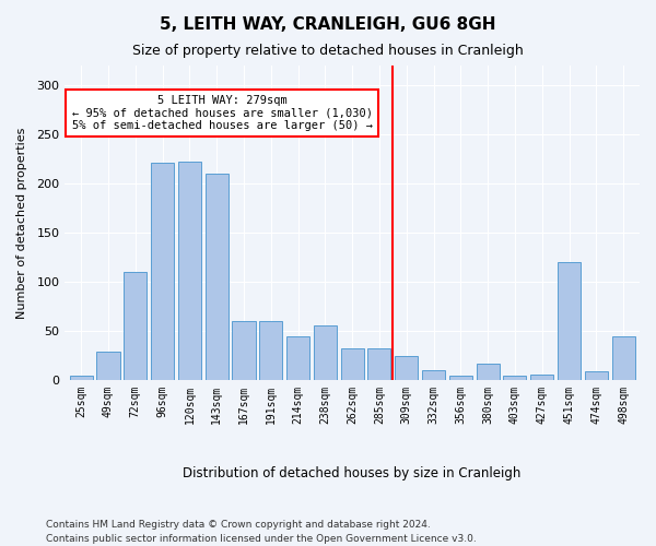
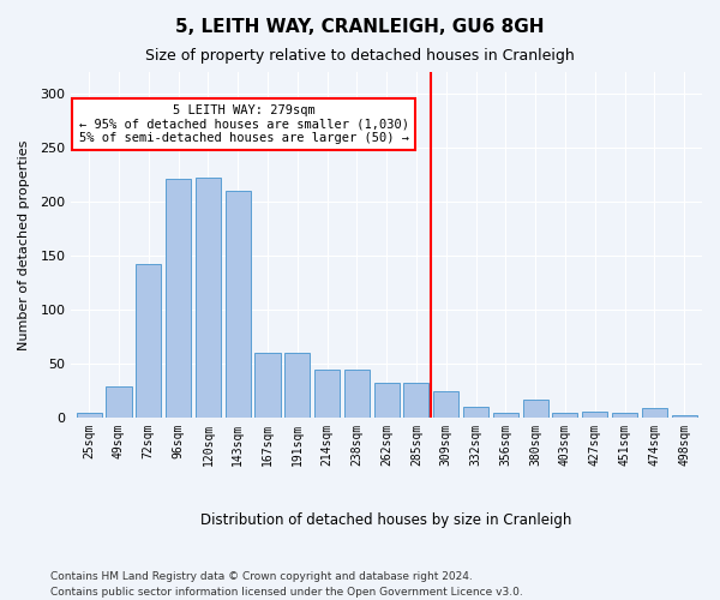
72sqm: 110 -> 142
238sqm: 56 -> 44
451sqm: 120 -> 4
498sqm: 44 -> 2
